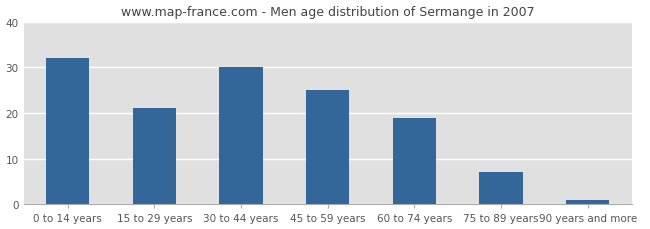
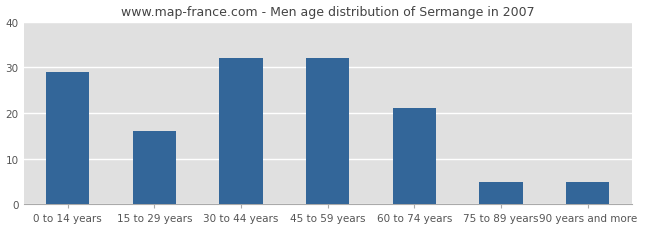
0 to 14 years: 32 -> 29
15 to 29 years: 21 -> 16
30 to 44 years: 30 -> 32
45 to 59 years: 25 -> 32
60 to 74 years: 19 -> 21
75 to 89 years: 7 -> 5
90 years and more: 1 -> 5
